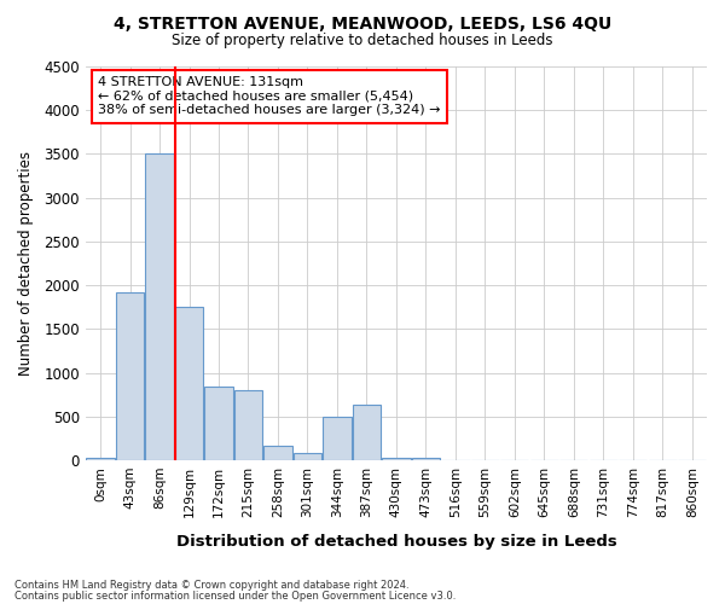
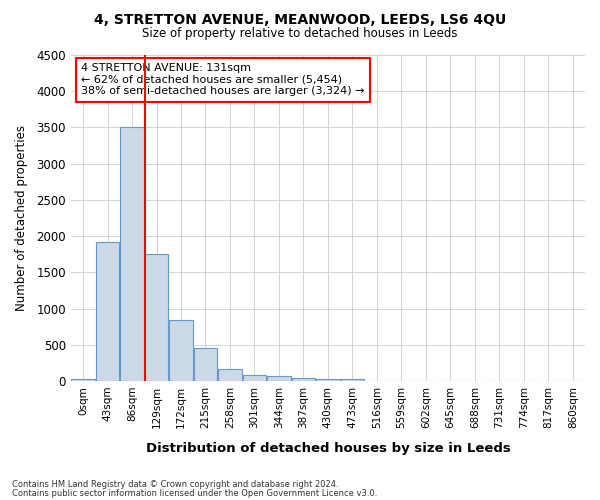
215sqm: 800 -> 460
344sqm: 500 -> 80
387sqm: 640 -> 50
